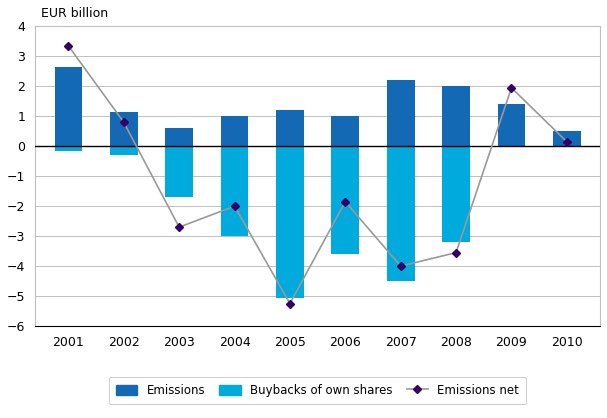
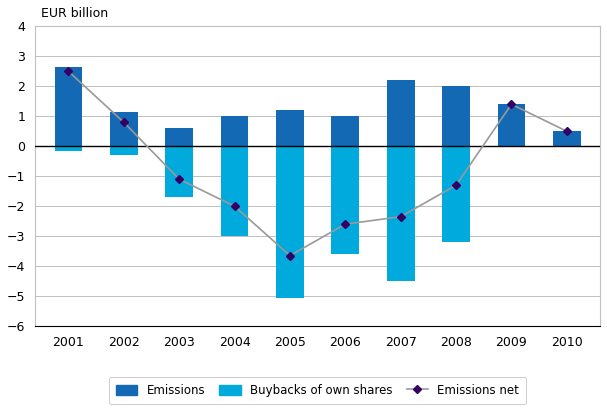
Emissions net/2001: 3.35 -> 2.50
Emissions net/2003: -2.70 -> -1.10
Emissions net/2005: -5.25 -> -3.65
Emissions net/2006: -1.85 -> -2.60
Emissions net/2007: -4.00 -> -2.35
Emissions net/2008: -3.55 -> -1.30
Emissions net/2009: 1.95 -> 1.40
Emissions net/2010: 0.15 -> 0.50
